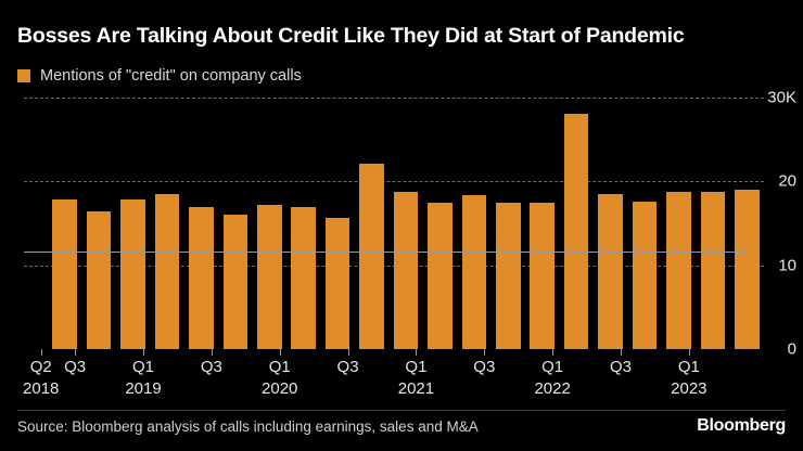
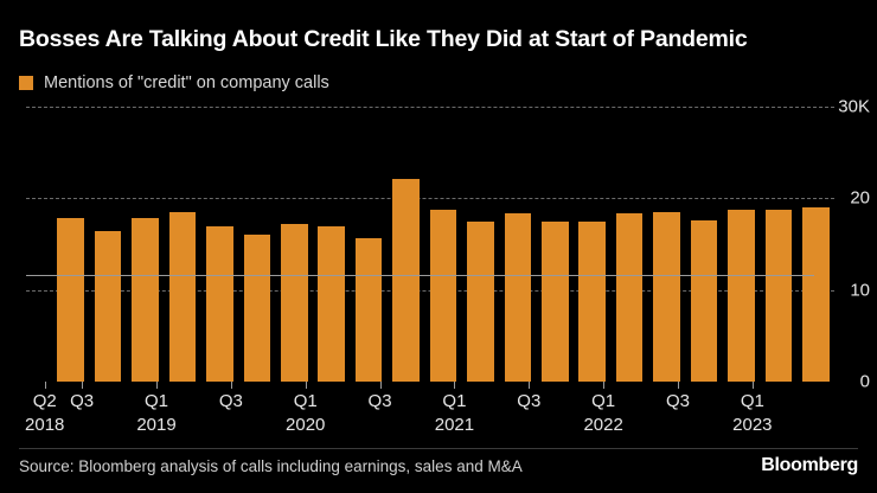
Q1 2022: 28K -> 18K
